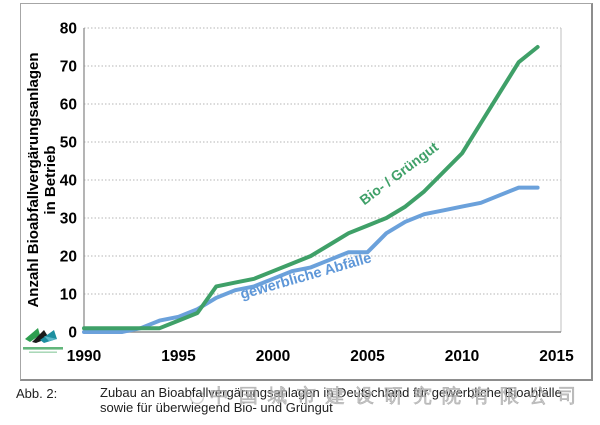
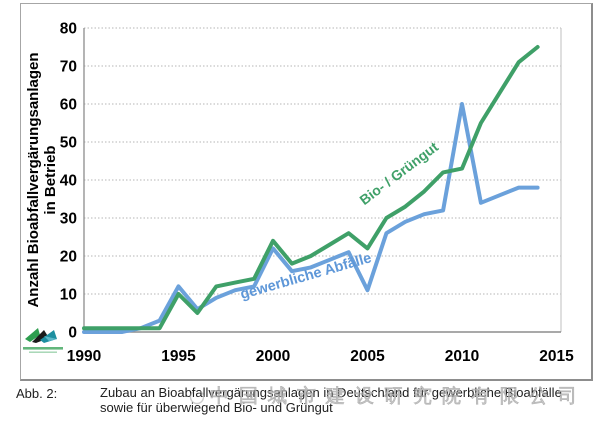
gewerbliche Abfälle/1995: 4 -> 12
Bio- / Grüngut/1995: 3 -> 10
gewerbliche Abfälle/2000: 14 -> 22
Bio- / Grüngut/2000: 16 -> 24
gewerbliche Abfälle/2005: 21 -> 11
Bio- / Grüngut/2005: 28 -> 22
gewerbliche Abfälle/2010: 33 -> 60
Bio- / Grüngut/2010: 47 -> 43
